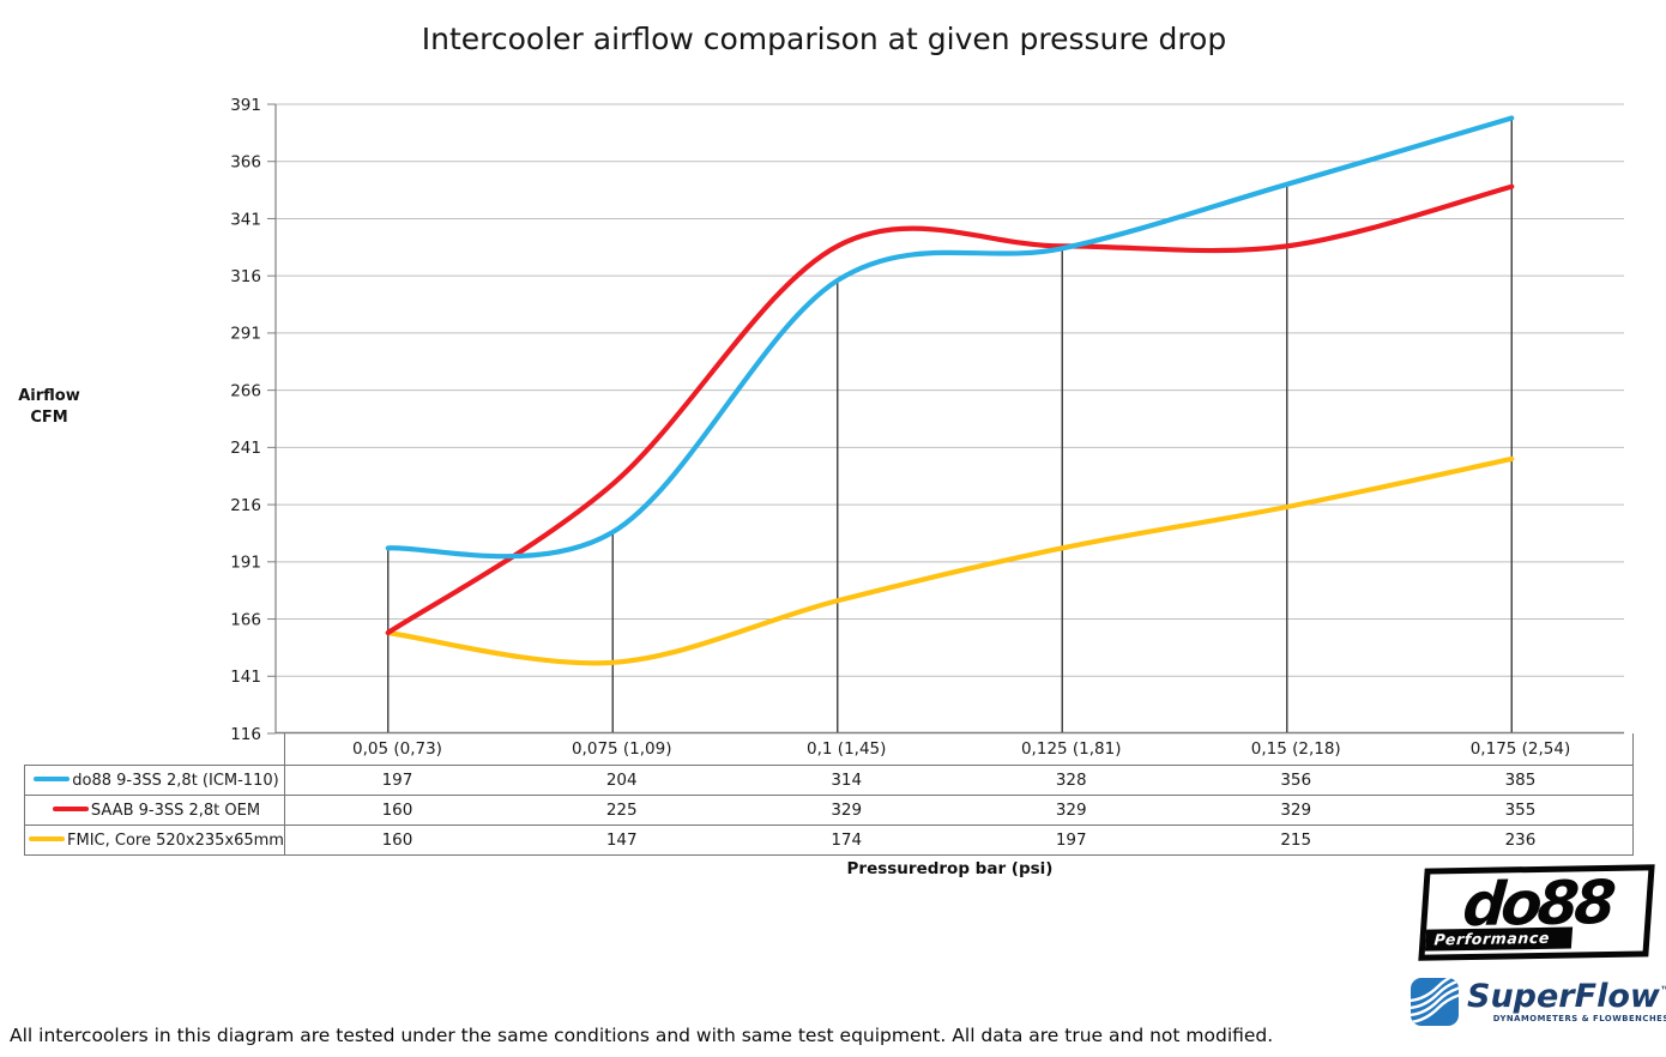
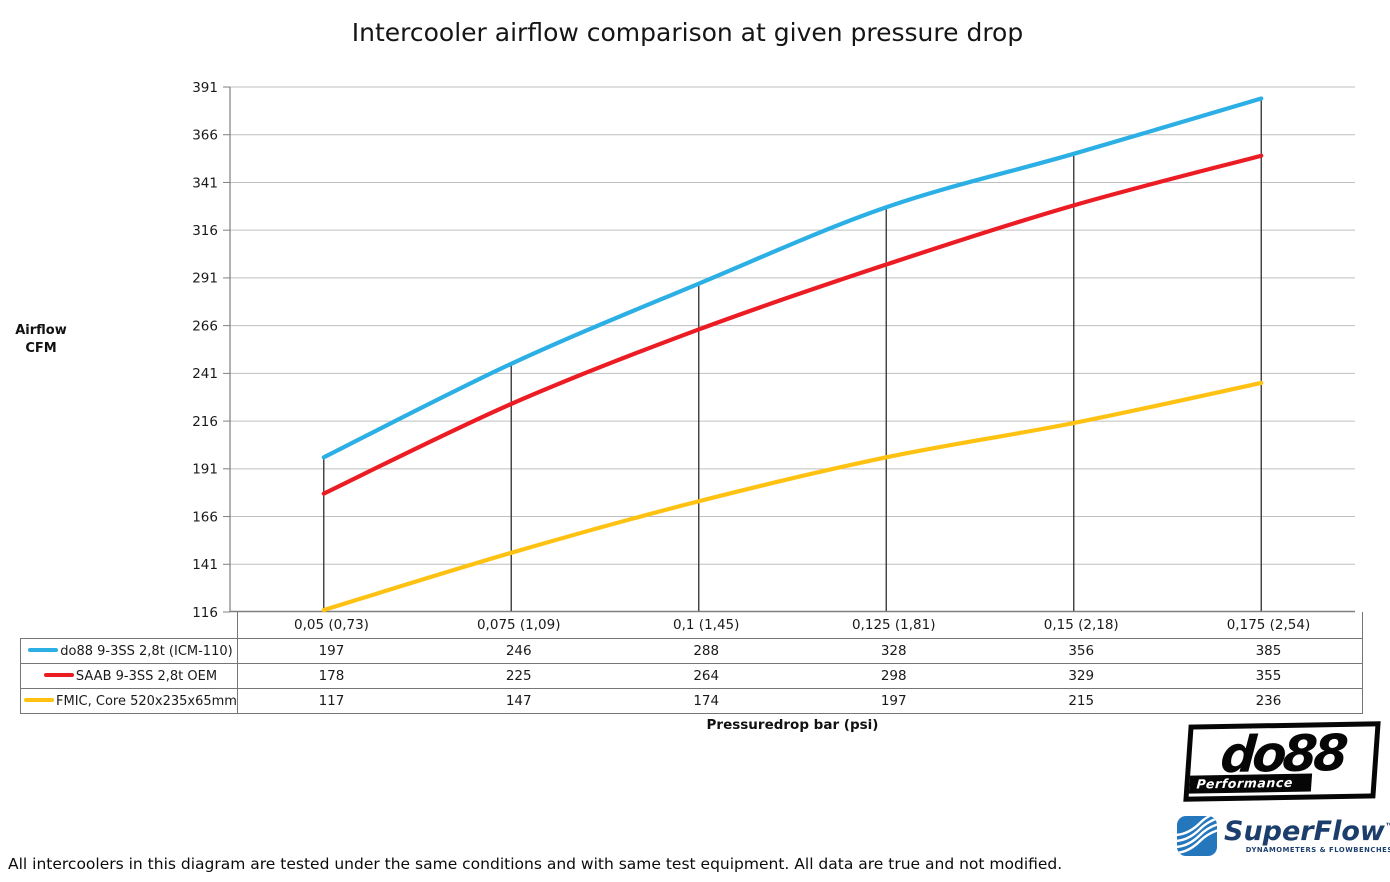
SAAB 9-3SS 2,8t OEM/0,05 (0,73): 160 -> 178
FMIC, Core 520x235x65mm/0,05 (0,73): 160 -> 117
do88 9-3SS 2,8t (ICM-110)/0,075 (1,09): 204 -> 246
do88 9-3SS 2,8t (ICM-110)/0,1 (1,45): 314 -> 288
SAAB 9-3SS 2,8t OEM/0,1 (1,45): 329 -> 264
SAAB 9-3SS 2,8t OEM/0,125 (1,81): 329 -> 298
